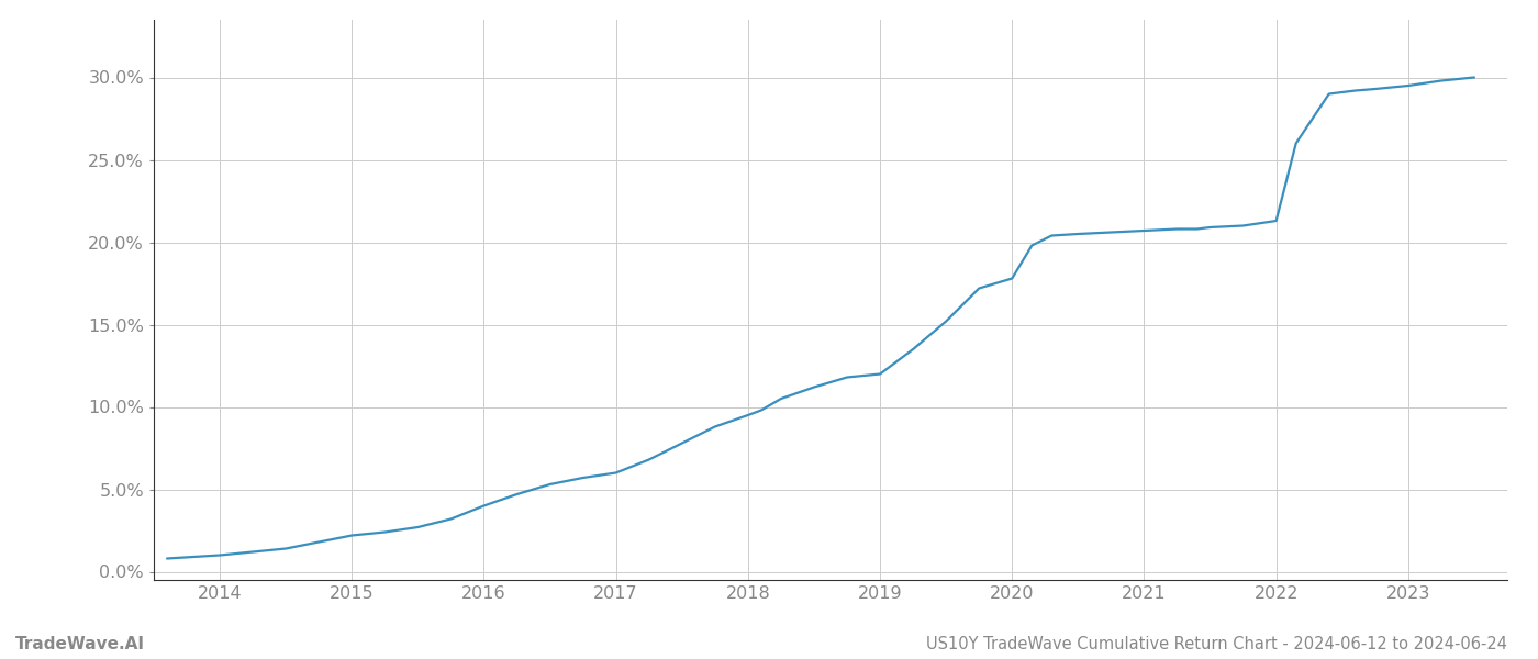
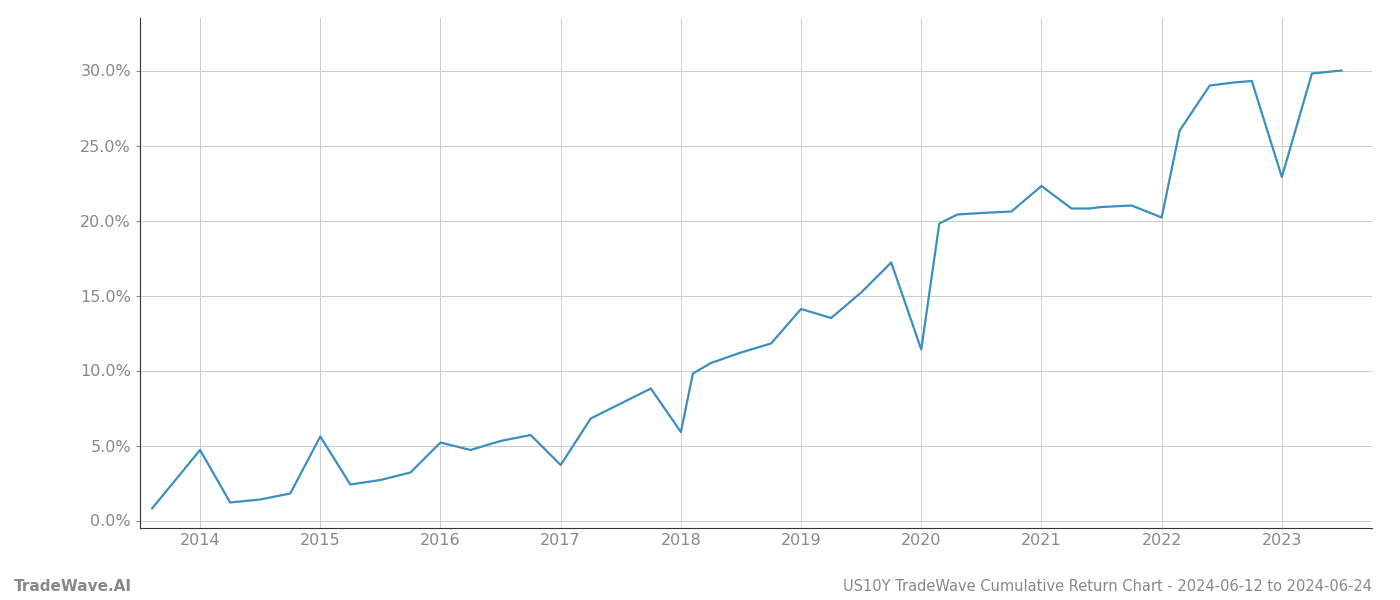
2014: 1.0% -> 4.7%
2015: 2.2% -> 5.6%
2016: 4.0% -> 5.2%
2017: 6.0% -> 3.7%
2018: 9.5% -> 5.9%
2019: 12.0% -> 14.1%
2020: 17.8% -> 11.4%
2021: 20.7% -> 22.3%
2022: 21.3% -> 20.2%
2023: 29.5% -> 22.9%
